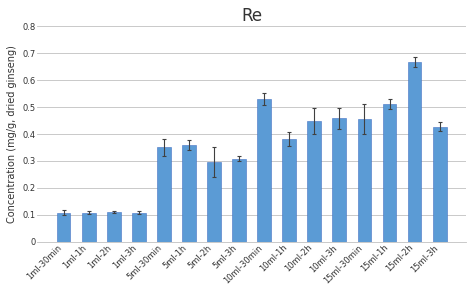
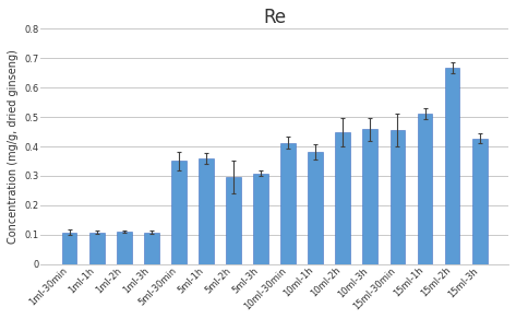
10ml-30min: 0.530 -> 0.413
